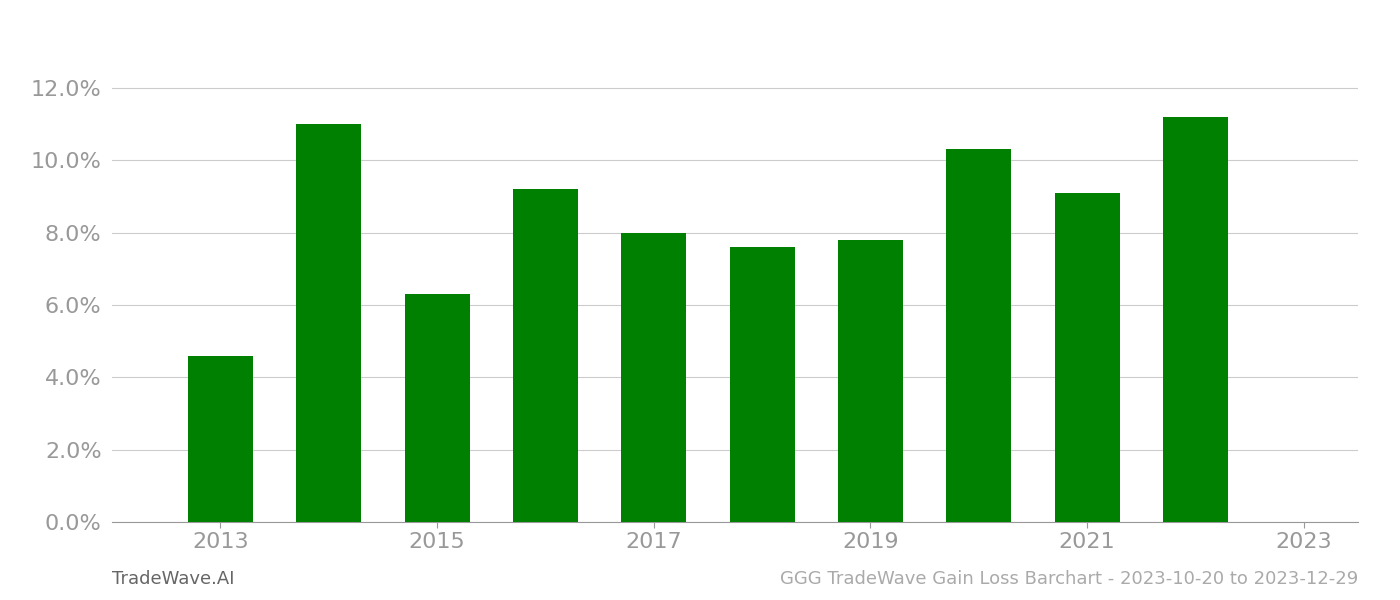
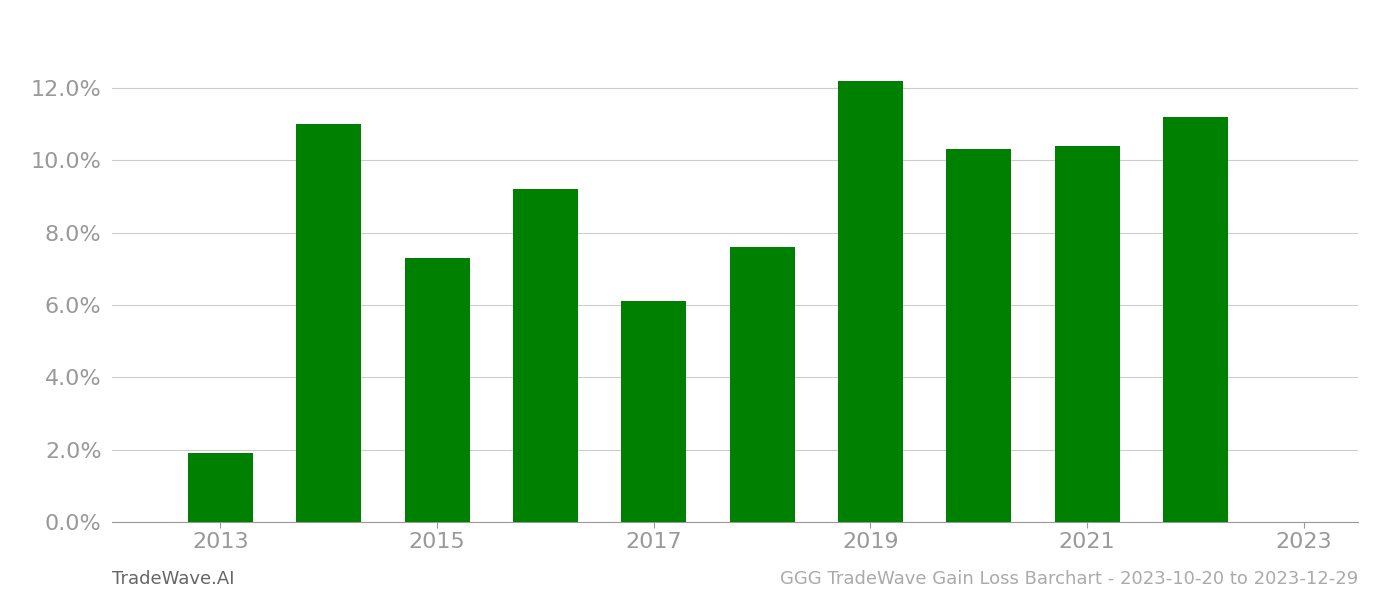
2013: 4.6% -> 1.9%
2015: 6.3% -> 7.3%
2017: 8.0% -> 6.1%
2019: 7.8% -> 12.2%
2021: 9.1% -> 10.4%
